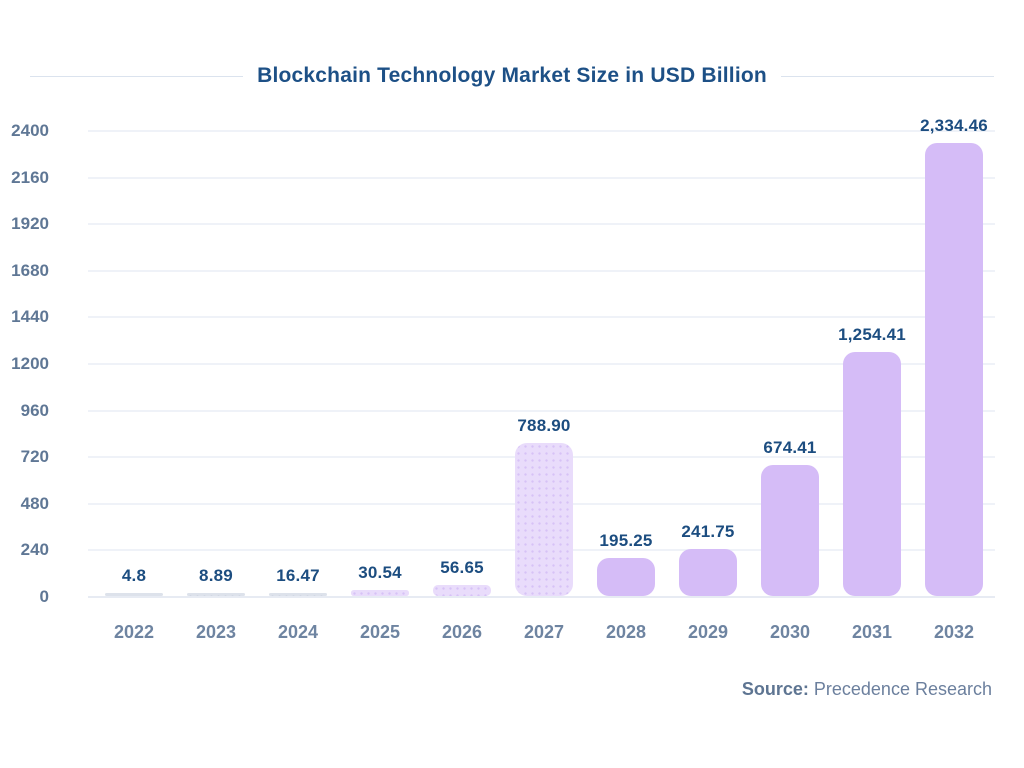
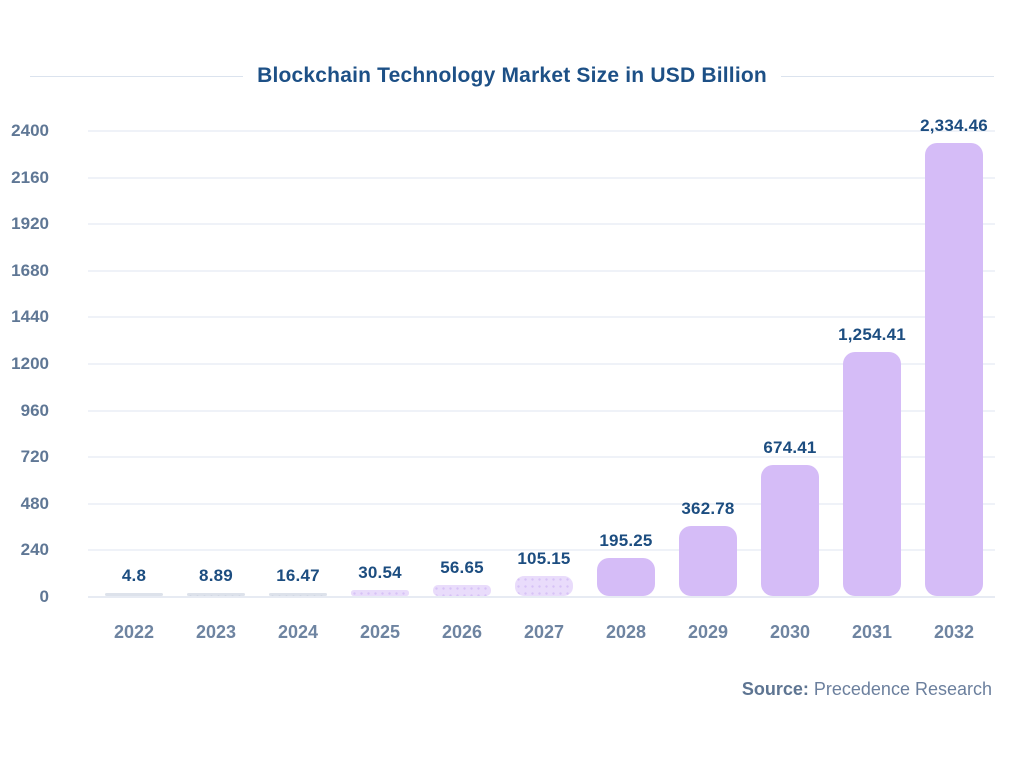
2027: 788.90 -> 105.15
2029: 241.75 -> 362.78
